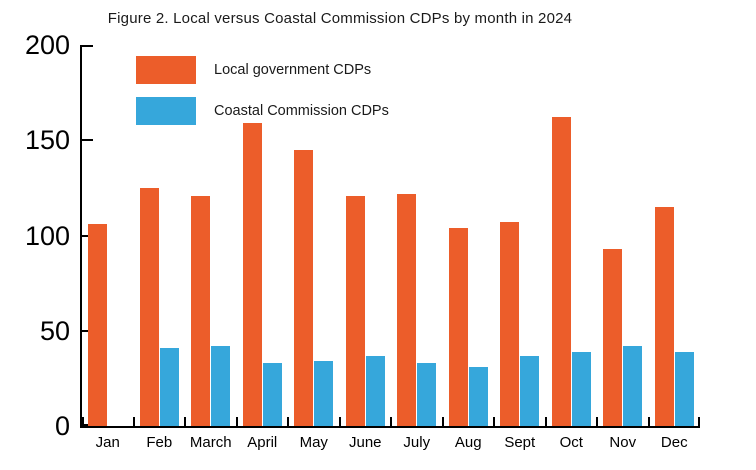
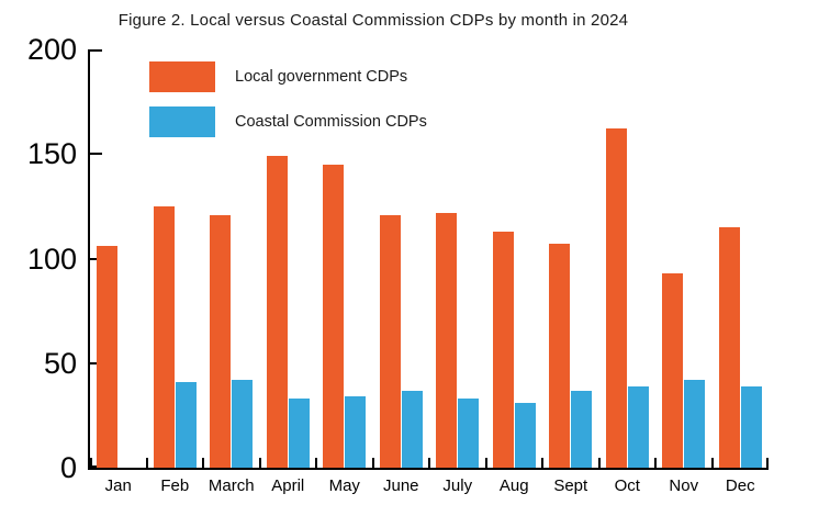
Local government CDPs/April: 159 -> 149
Local government CDPs/Aug: 104 -> 113
